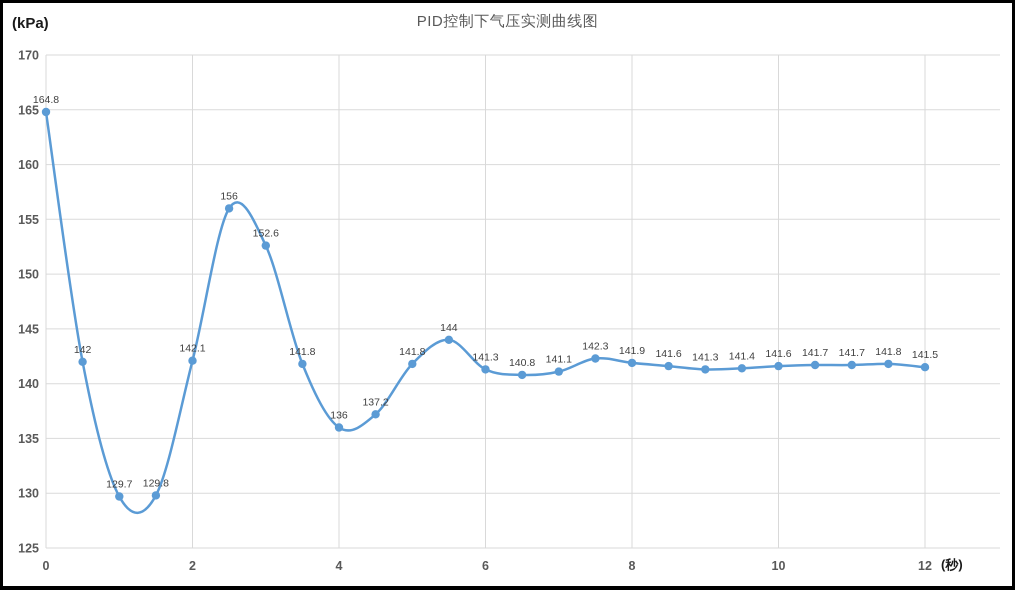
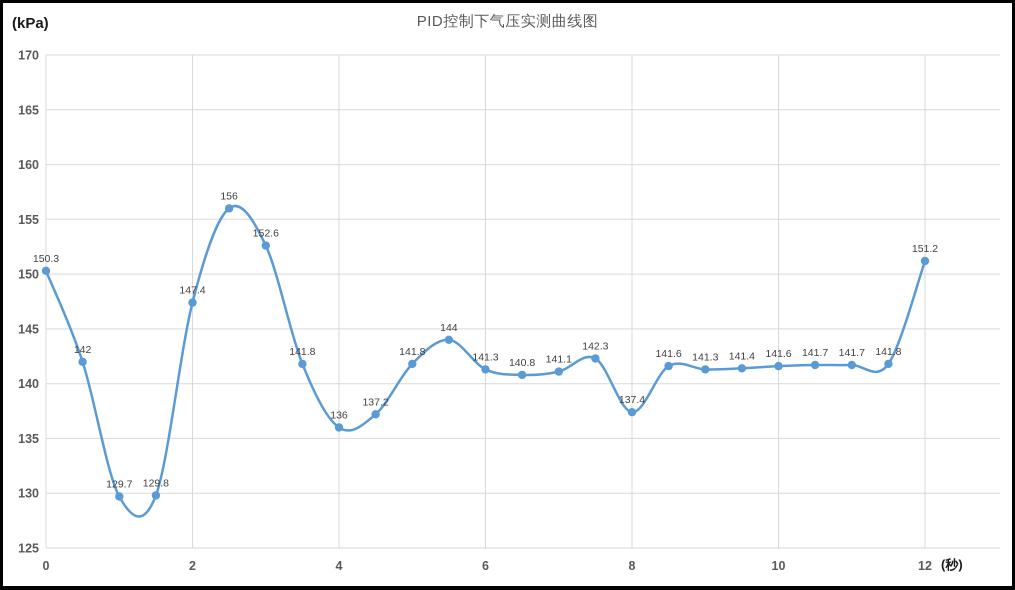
0: 164.8 -> 150.3
2: 142.1 -> 147.4
8: 141.9 -> 137.4
12: 141.5 -> 151.2
